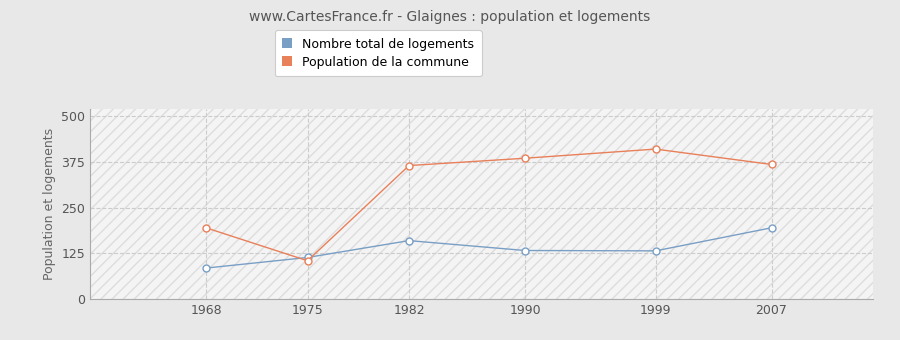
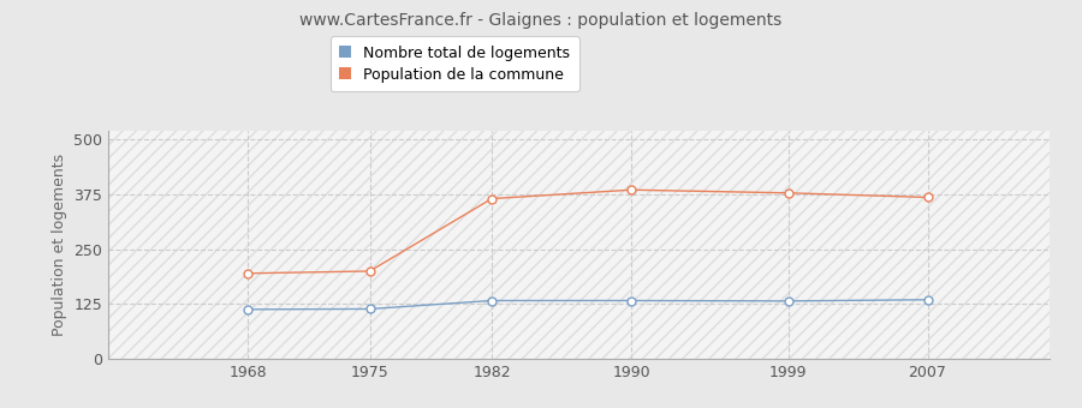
Nombre total de logements/1968: 85 -> 113
Population de la commune/1975: 105 -> 200
Nombre total de logements/1982: 160 -> 133
Population de la commune/1999: 410 -> 378
Nombre total de logements/2007: 195 -> 135
